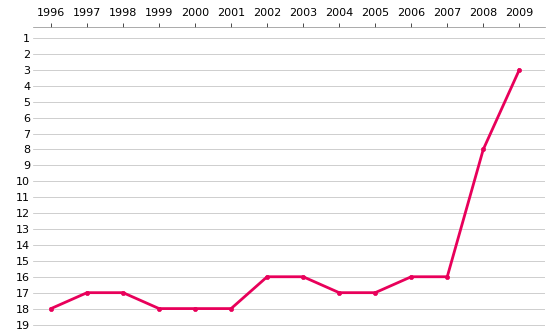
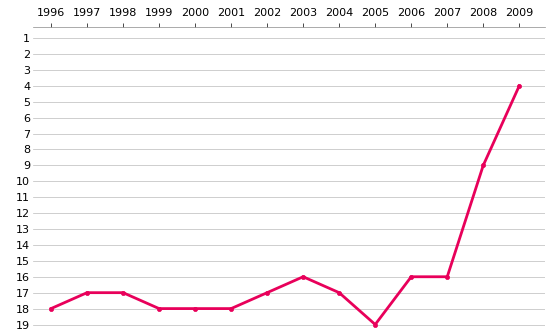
2002: 16 -> 17
2005: 17 -> 19
2008: 8 -> 9
2009: 3 -> 4
